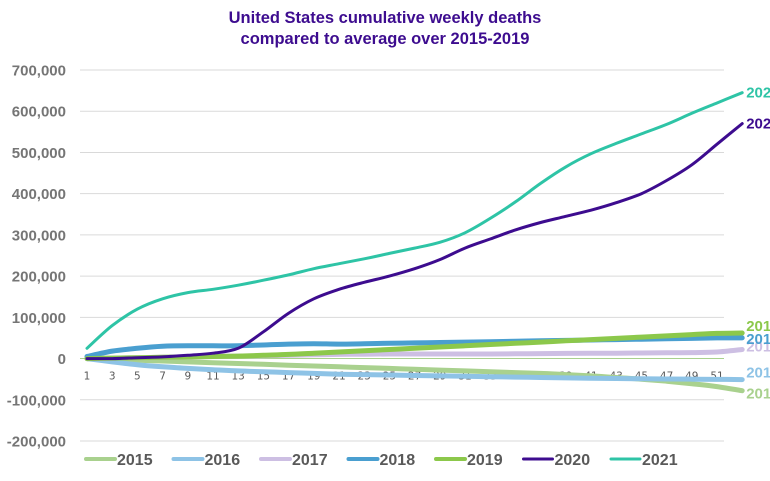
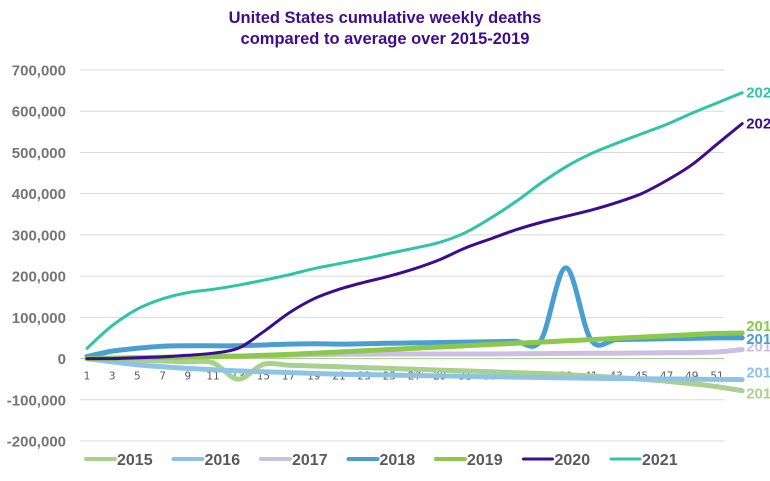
2015/13: -10000 -> -50000
2018/39: 40000 -> 220000
